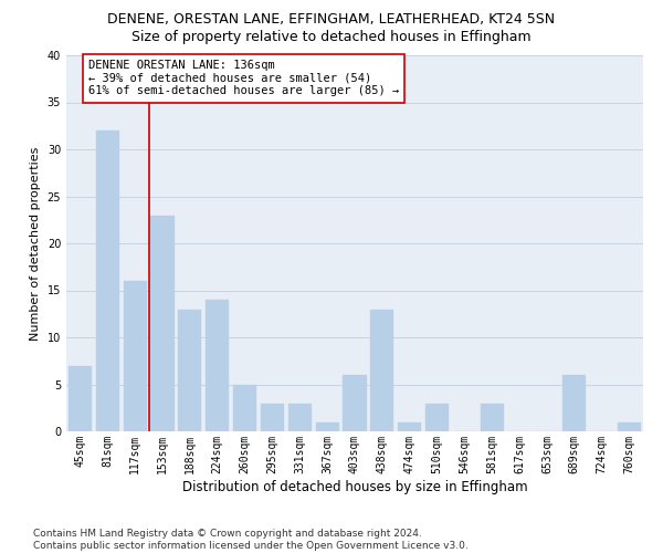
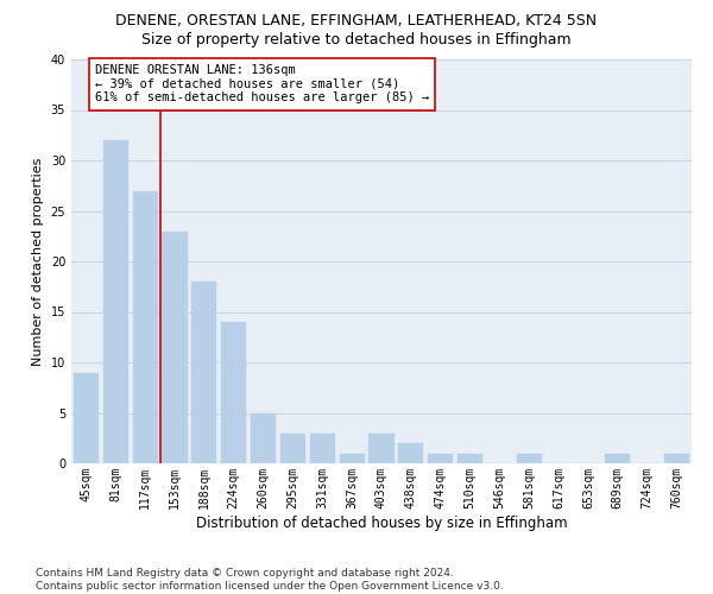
45sqm: 7 -> 9
117sqm: 16 -> 27
188sqm: 13 -> 18
403sqm: 6 -> 3
438sqm: 13 -> 2
510sqm: 3 -> 1
581sqm: 3 -> 1
689sqm: 6 -> 1
